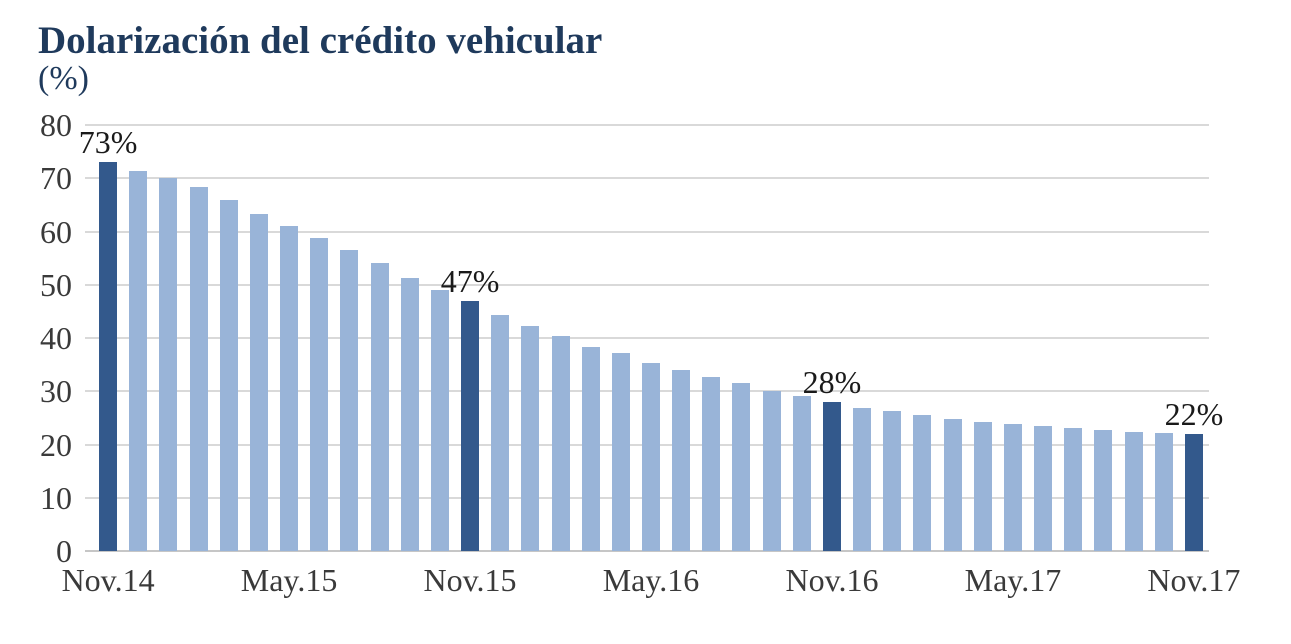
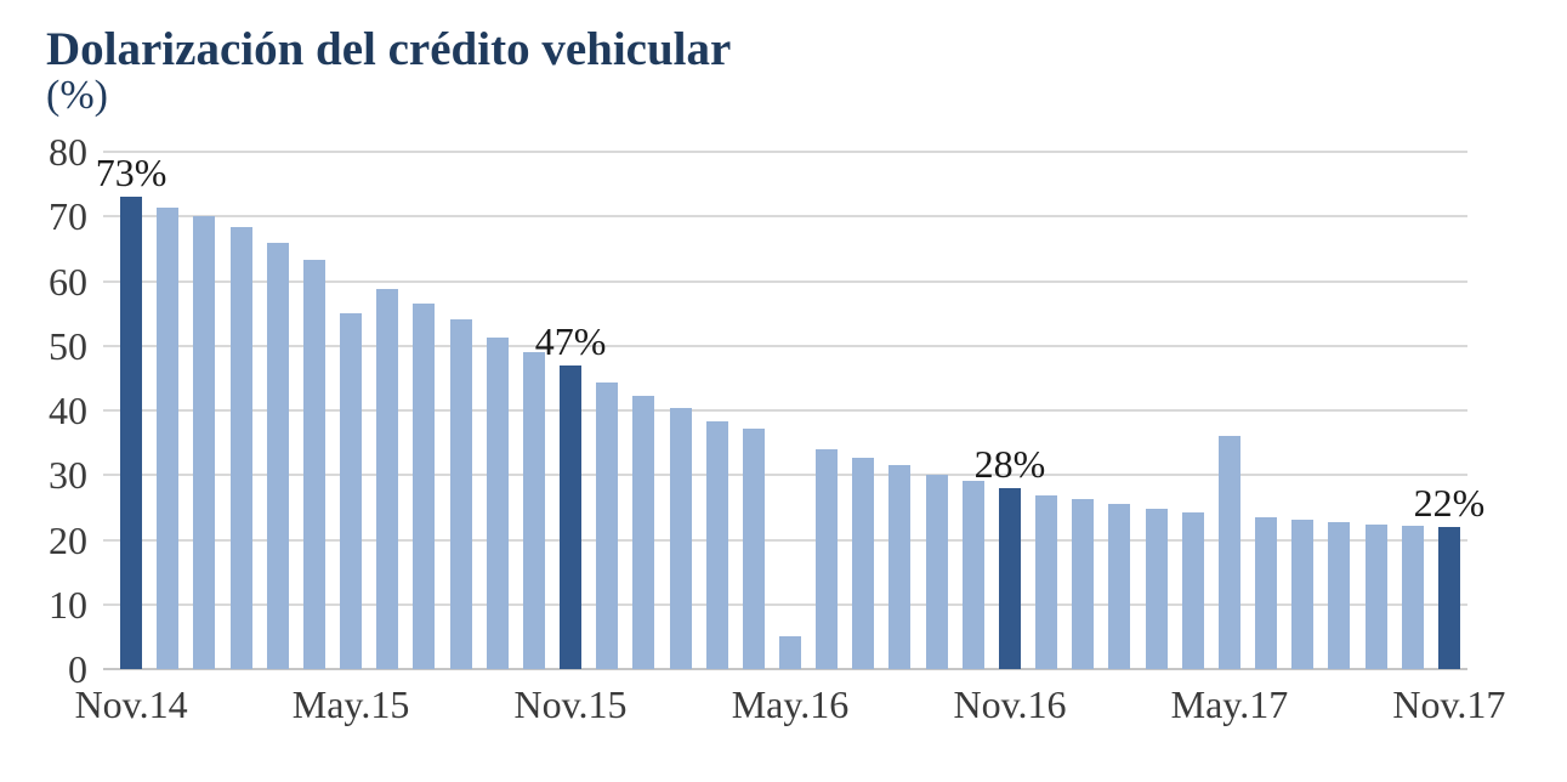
May.15: 61 -> 55
May.16: 35 -> 5
May.17: 24 -> 36
